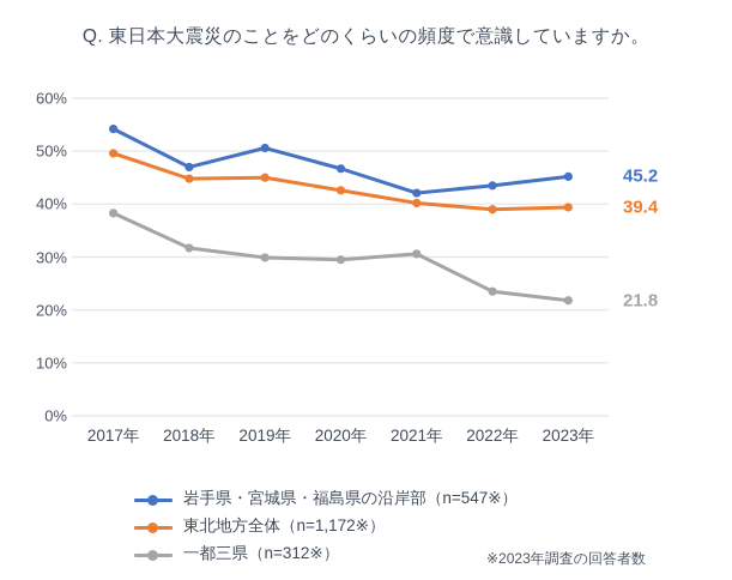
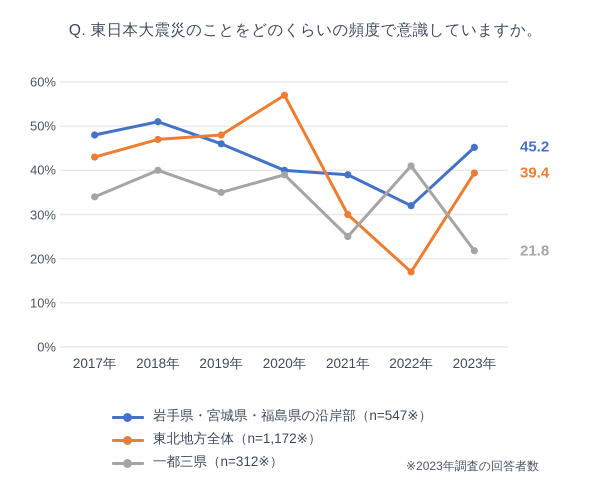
岩手県・宮城県・福島県の沿岸部（n=547※）/2017年: 54% -> 48%
東北地方全体（n=1,172※）/2017年: 50% -> 43%
一都三県（n=312※）/2017年: 38% -> 34%
岩手県・宮城県・福島県の沿岸部（n=547※）/2018年: 47% -> 51%
東北地方全体（n=1,172※）/2018年: 45% -> 47%
一都三県（n=312※）/2018年: 32% -> 40%
岩手県・宮城県・福島県の沿岸部（n=547※）/2019年: 51% -> 46%
東北地方全体（n=1,172※）/2019年: 45% -> 48%
一都三県（n=312※）/2019年: 30% -> 35%
岩手県・宮城県・福島県の沿岸部（n=547※）/2020年: 47% -> 40%
東北地方全体（n=1,172※）/2020年: 43% -> 57%
一都三県（n=312※）/2020年: 30% -> 39%
岩手県・宮城県・福島県の沿岸部（n=547※）/2021年: 42% -> 39%
東北地方全体（n=1,172※）/2021年: 40% -> 30%
一都三県（n=312※）/2021年: 31% -> 25%
岩手県・宮城県・福島県の沿岸部（n=547※）/2022年: 44% -> 32%
東北地方全体（n=1,172※）/2022年: 39% -> 17%
一都三県（n=312※）/2022年: 24% -> 41%
